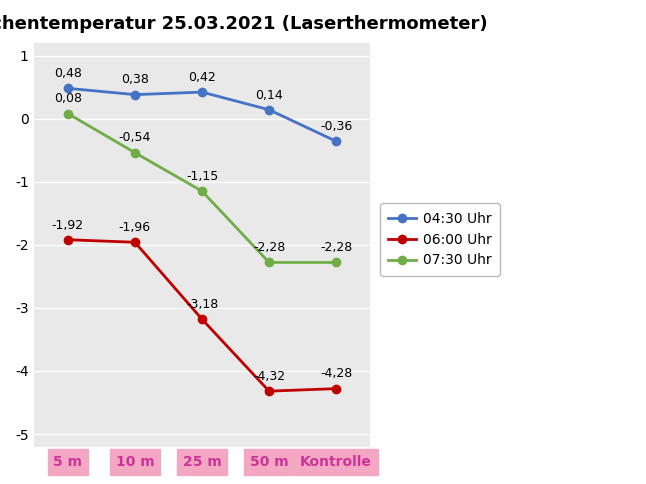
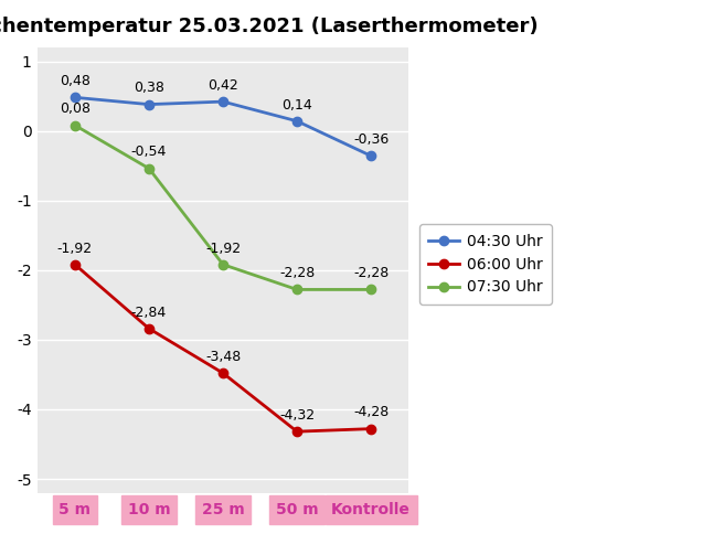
06:00 Uhr/10 m: -1,96 -> -2,84
06:00 Uhr/25 m: -3,18 -> -3,48
07:30 Uhr/25 m: -1,15 -> -1,92
